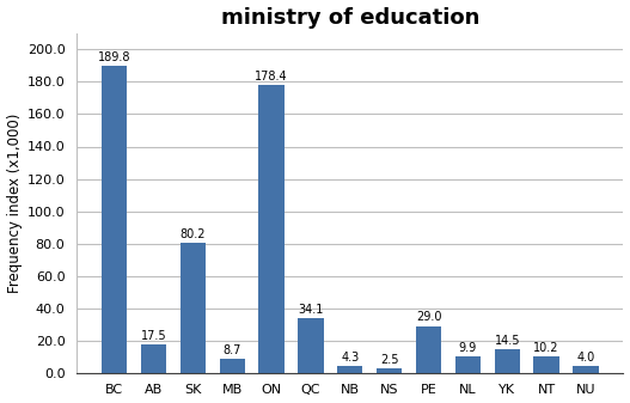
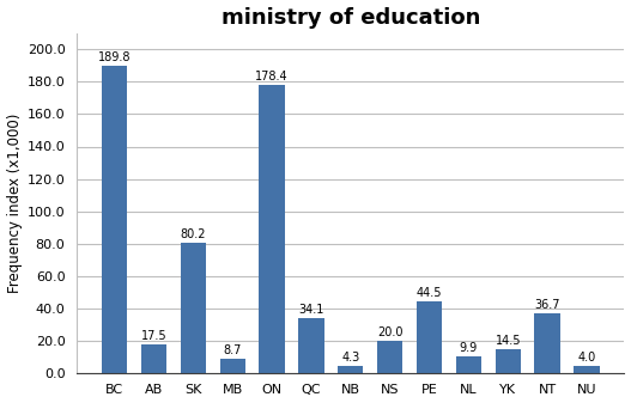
NS: 2.5 -> 20.0
PE: 29.0 -> 44.5
NT: 10.2 -> 36.7
